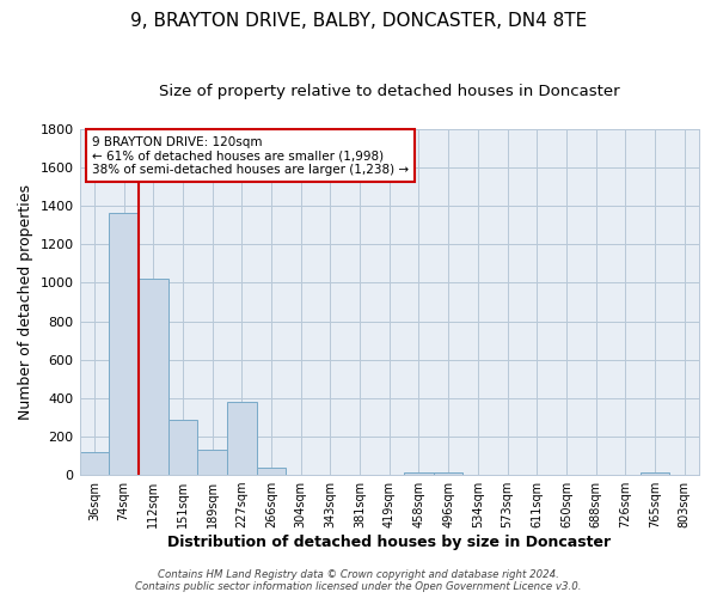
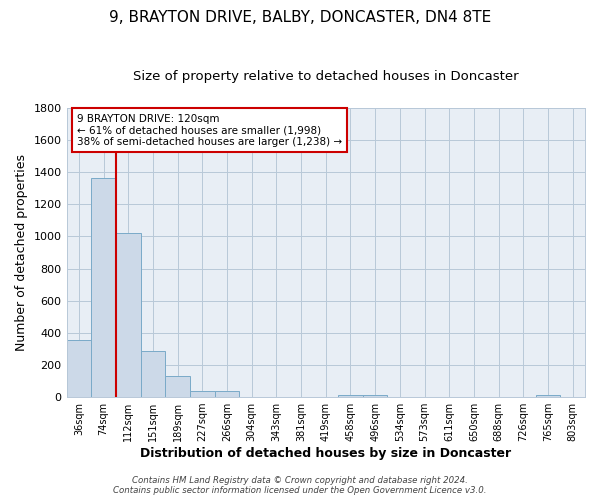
36sqm: 120 -> 360
227sqm: 380 -> 40
